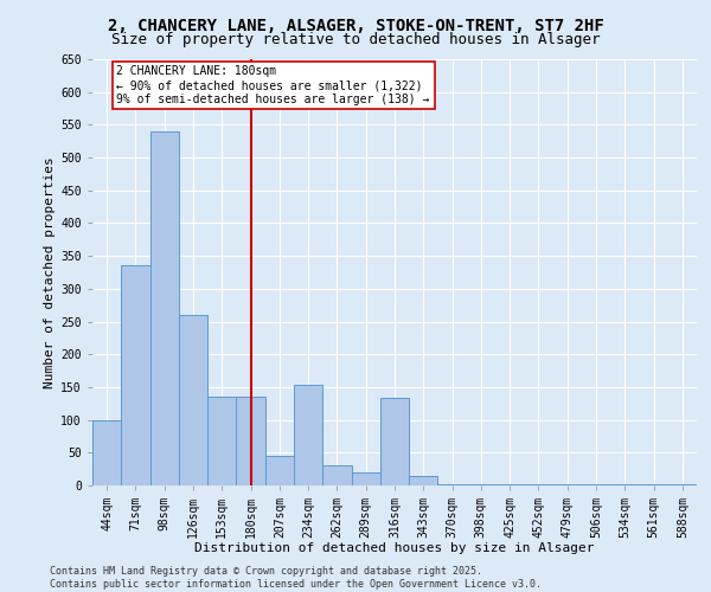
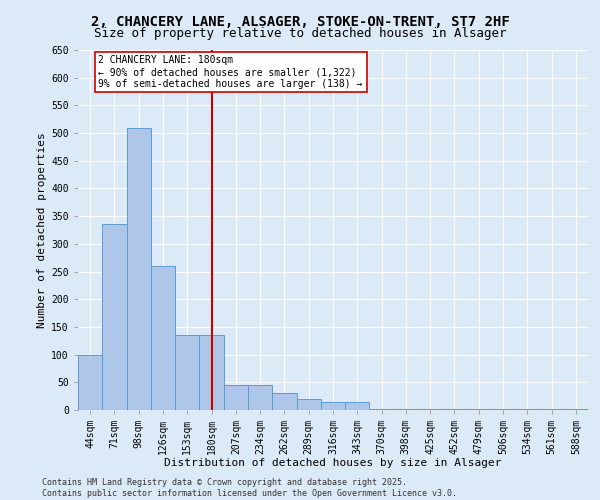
98sqm: 540 -> 510
234sqm: 154 -> 45
316sqm: 134 -> 15
